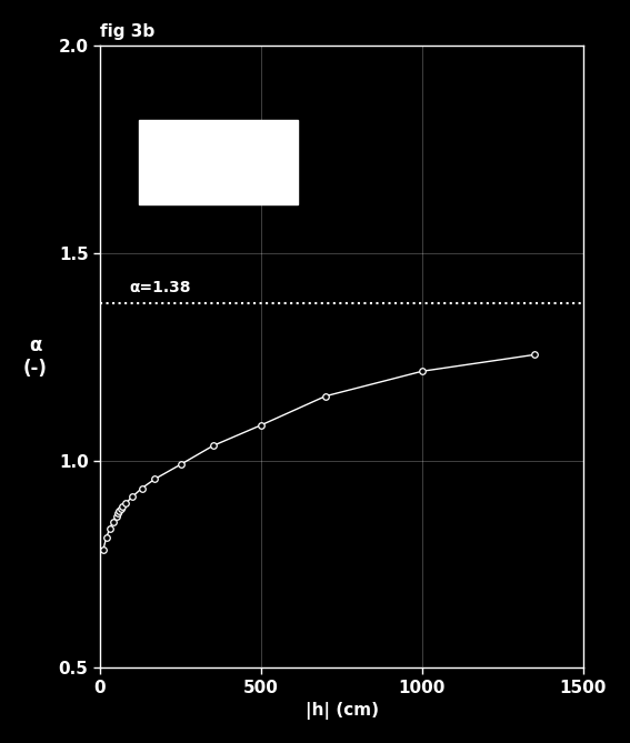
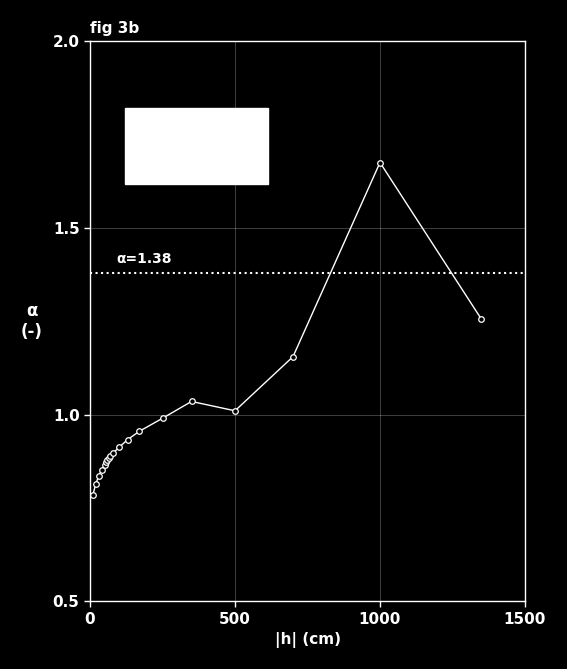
500: 1.085 -> 1.010
1000: 1.215 -> 1.675
